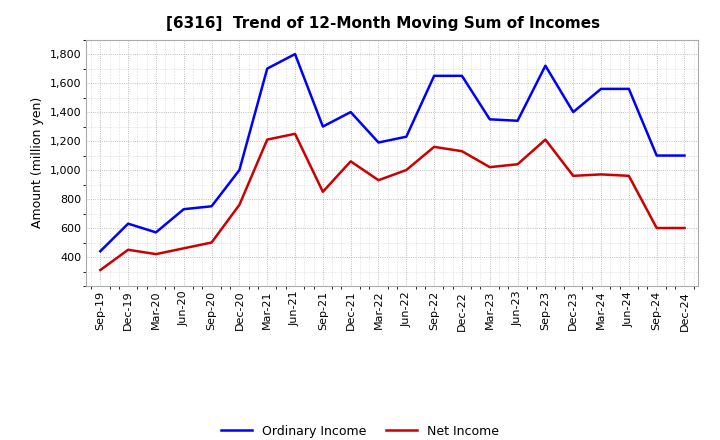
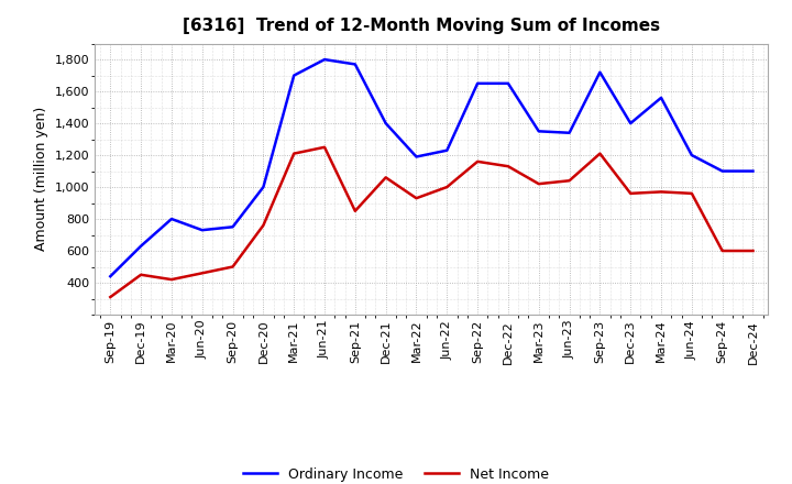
Ordinary Income/Mar-20: 570 -> 800
Ordinary Income/Sep-21: 1,300 -> 1,770
Ordinary Income/Jun-24: 1,560 -> 1,200
